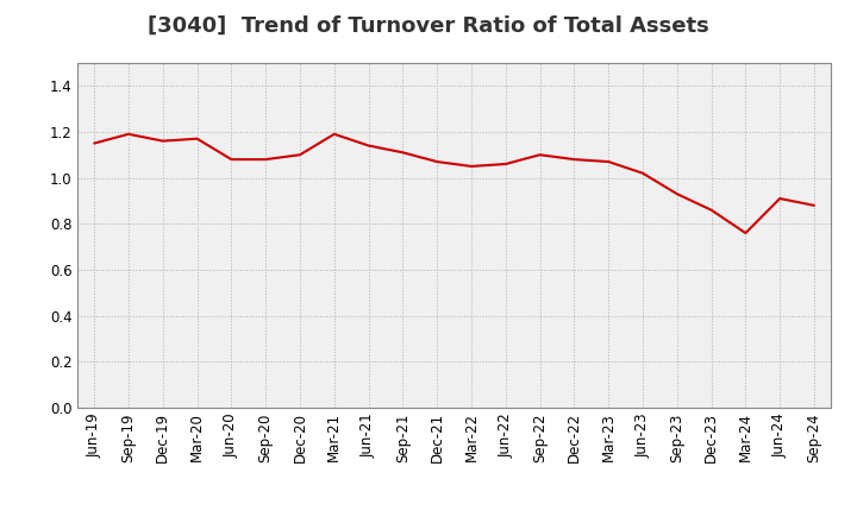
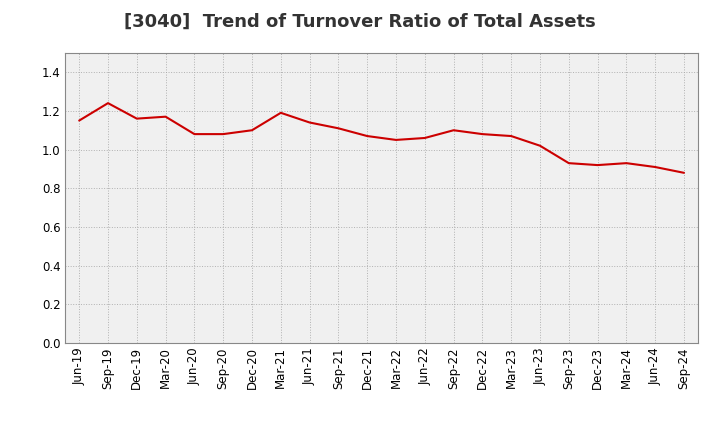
Sep-19: 1.19 -> 1.24
Dec-23: 0.86 -> 0.92
Mar-24: 0.76 -> 0.93
